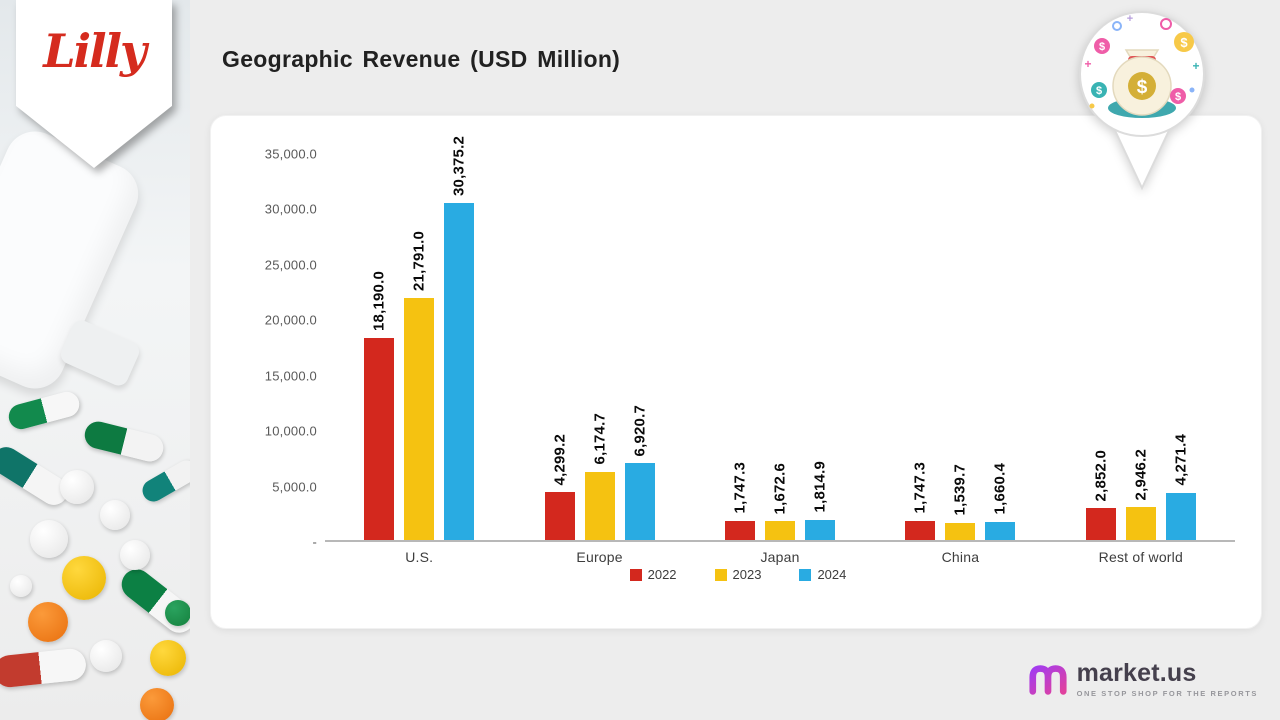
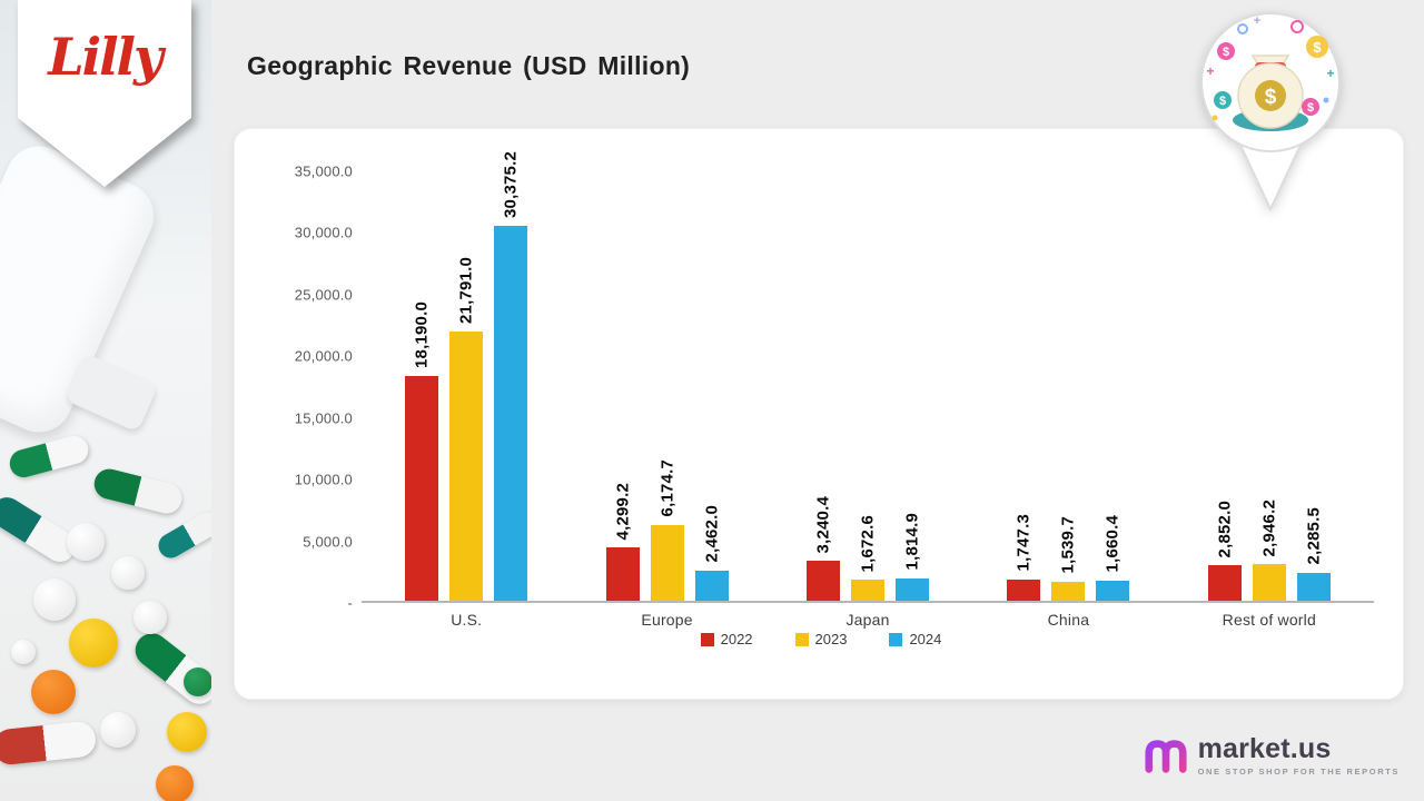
2024/Europe: 6,920.7 -> 2,462.0
2022/Japan: 1,747.3 -> 3,240.4
2024/Rest of world: 4,271.4 -> 2,285.5
